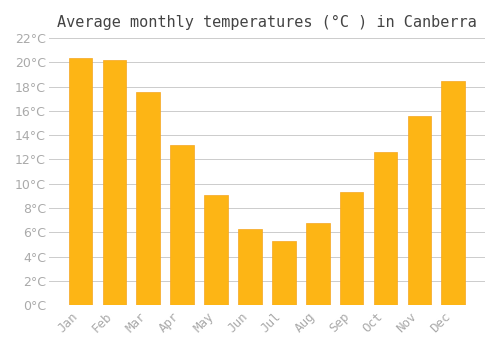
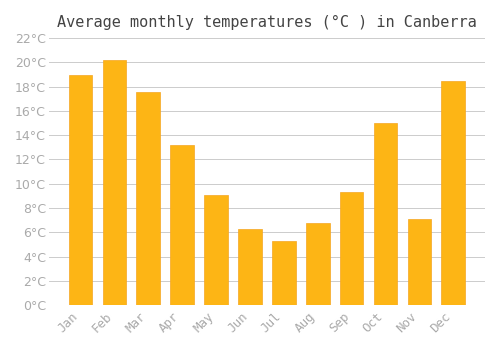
Jan: 20.4°C -> 19.0°C
Oct: 12.6°C -> 15.0°C
Nov: 15.6°C -> 7.1°C
